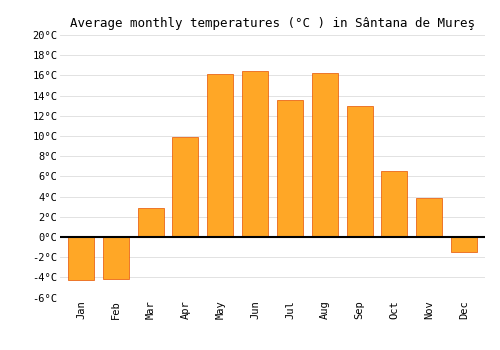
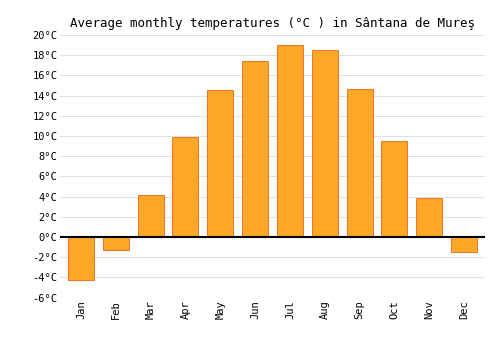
Feb: -4.2°C -> -1.3°C
Mar: 2.9°C -> 4.2°C
May: 16.1°C -> 14.6°C
Jun: 16.4°C -> 17.4°C
Jul: 13.6°C -> 19.0°C
Aug: 16.2°C -> 18.5°C
Sep: 13.0°C -> 14.7°C
Oct: 6.5°C -> 9.5°C
